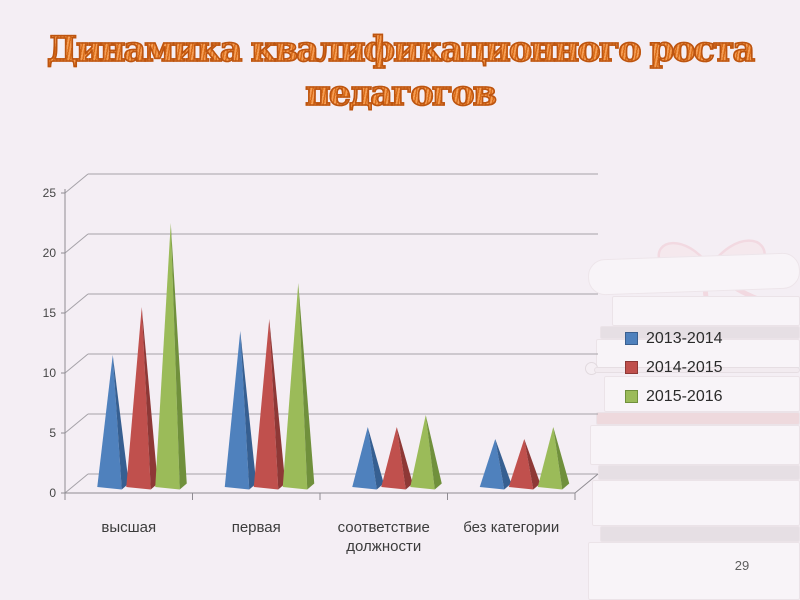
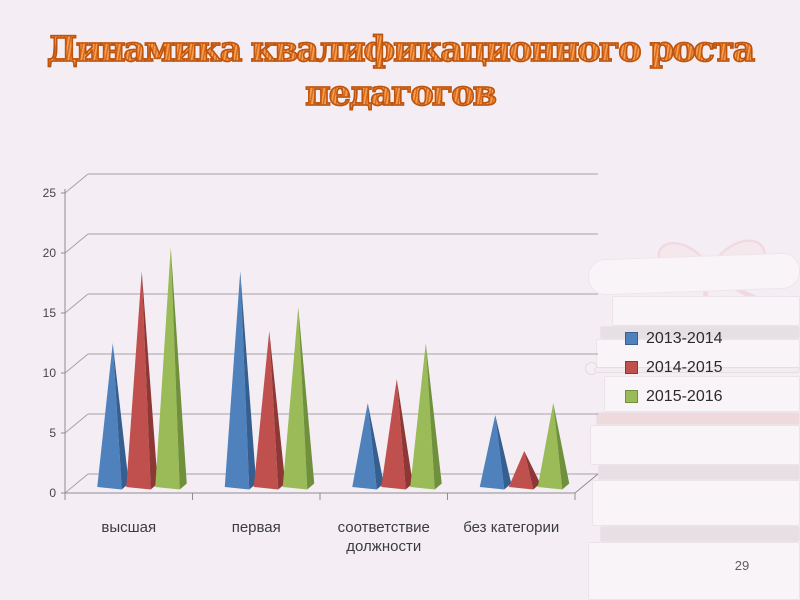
2013-2014/высшая: 11 -> 12
2014-2015/высшая: 15 -> 18
2015-2016/высшая: 22 -> 20
2013-2014/первая: 13 -> 18
2014-2015/первая: 14 -> 13
2015-2016/первая: 17 -> 15
2013-2014/соответствие должности: 5 -> 7
2014-2015/соответствие должности: 5 -> 9
2015-2016/соответствие должности: 6 -> 12
2013-2014/без категории: 4 -> 6
2014-2015/без категории: 4 -> 3
2015-2016/без категории: 5 -> 7
